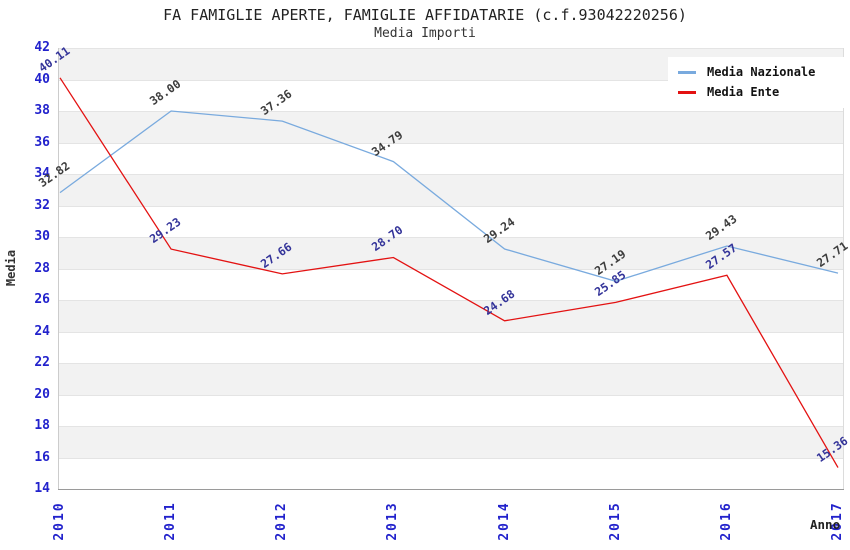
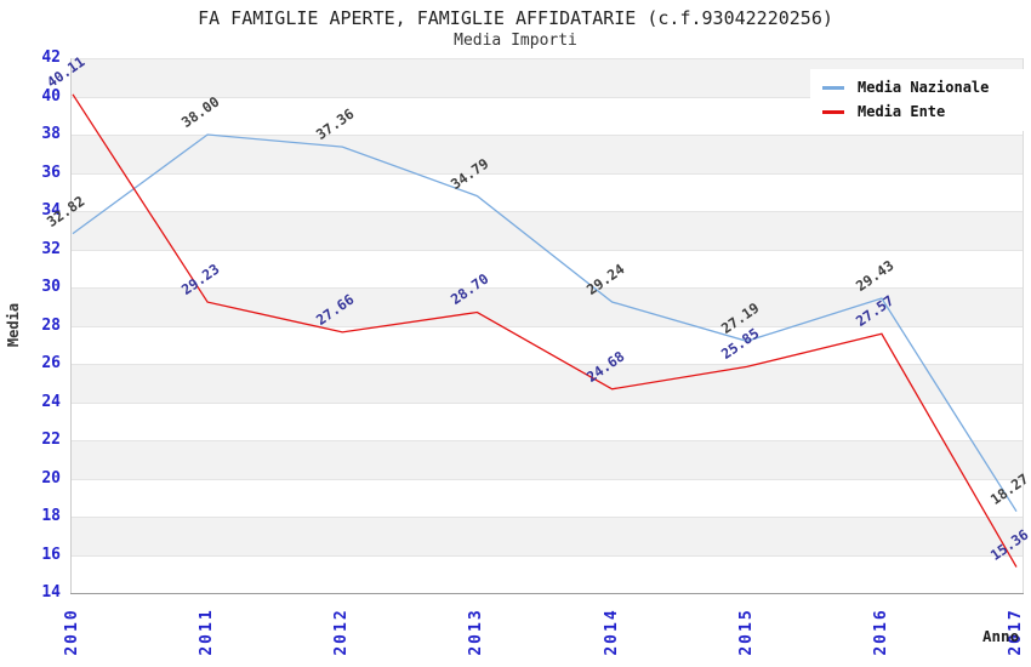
Media Nazionale/2017: 27.71 -> 18.27
